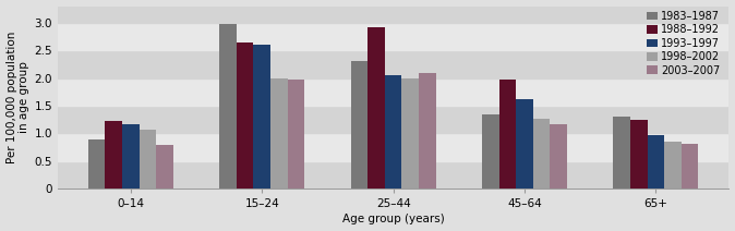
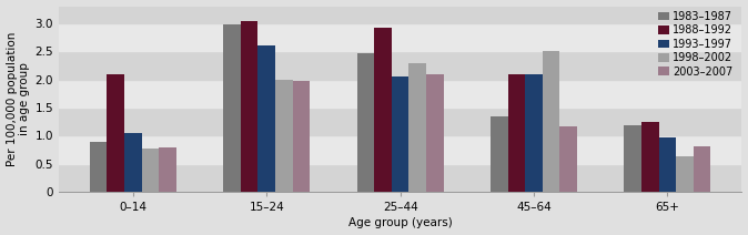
1988–1992/0–14: 1.23 -> 2.10
1993–1997/0–14: 1.17 -> 1.04
1998–2002/0–14: 1.06 -> 0.78
1988–1992/15–24: 2.65 -> 3.04
1983–1987/25–44: 2.30 -> 2.46
1998–2002/25–44: 2.00 -> 2.28
1988–1992/45–64: 1.97 -> 2.10
1993–1997/45–64: 1.62 -> 2.10
1998–2002/45–64: 1.26 -> 2.50
1983–1987/65+: 1.30 -> 1.18
1998–2002/65+: 0.85 -> 0.64
